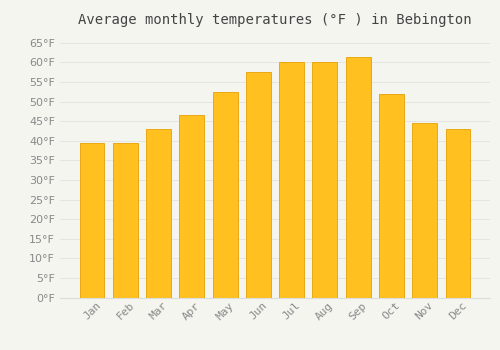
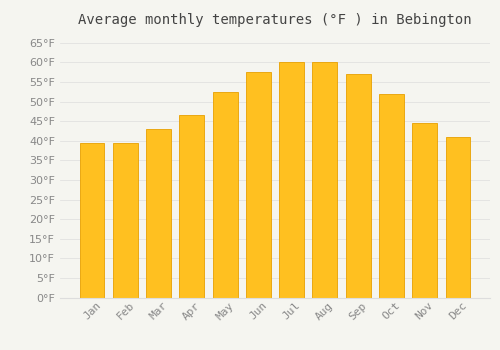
Sep: 61.5°F -> 57.0°F
Dec: 43.0°F -> 41.0°F
